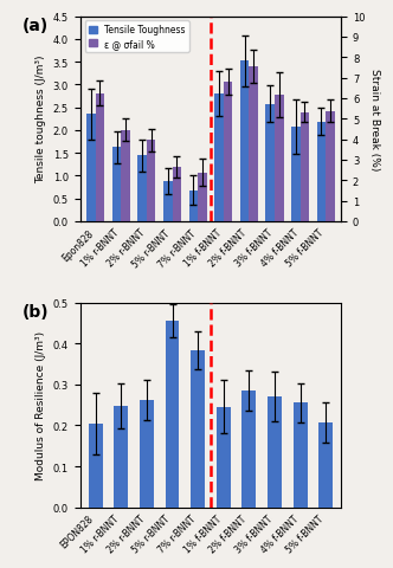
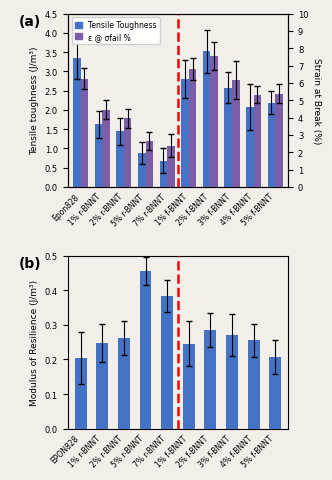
Tensile Toughness/Epon828: 2.35 -> 3.35
